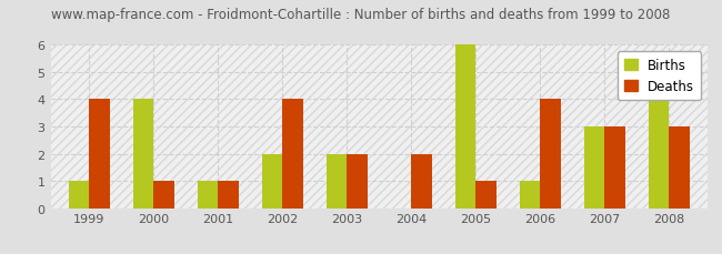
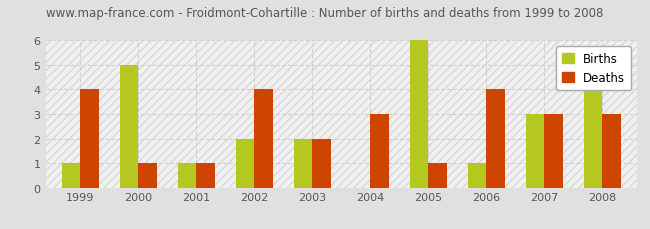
Births/2000: 4 -> 5
Deaths/2004: 2 -> 3
